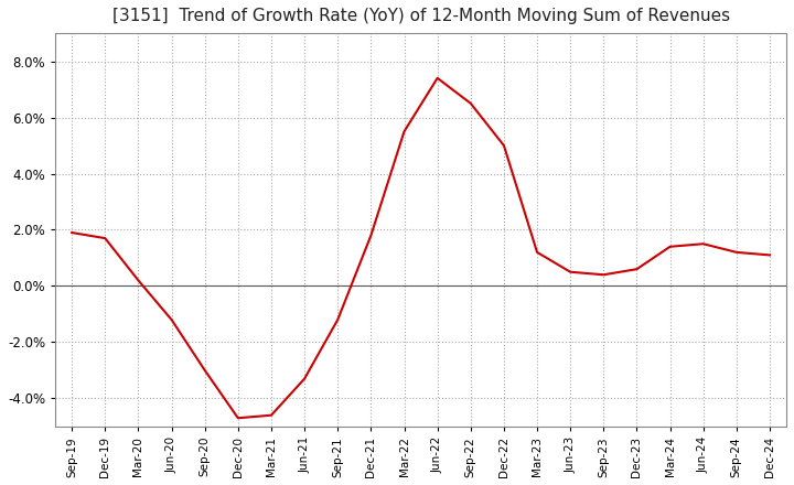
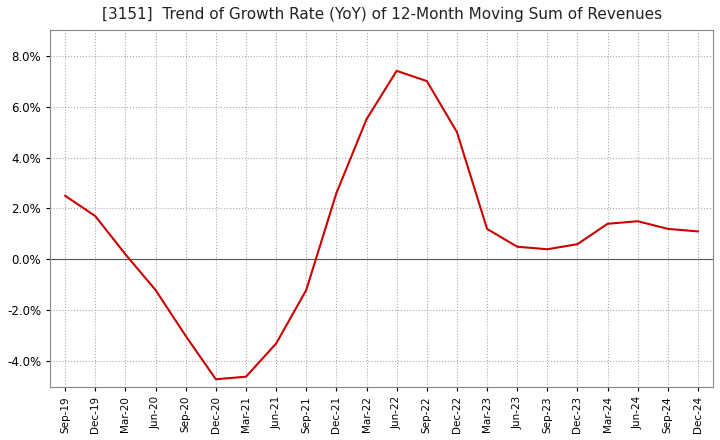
Sep-19: 1.9% -> 2.5%
Dec-21: 1.8% -> 2.6%
Sep-22: 6.5% -> 7.0%
